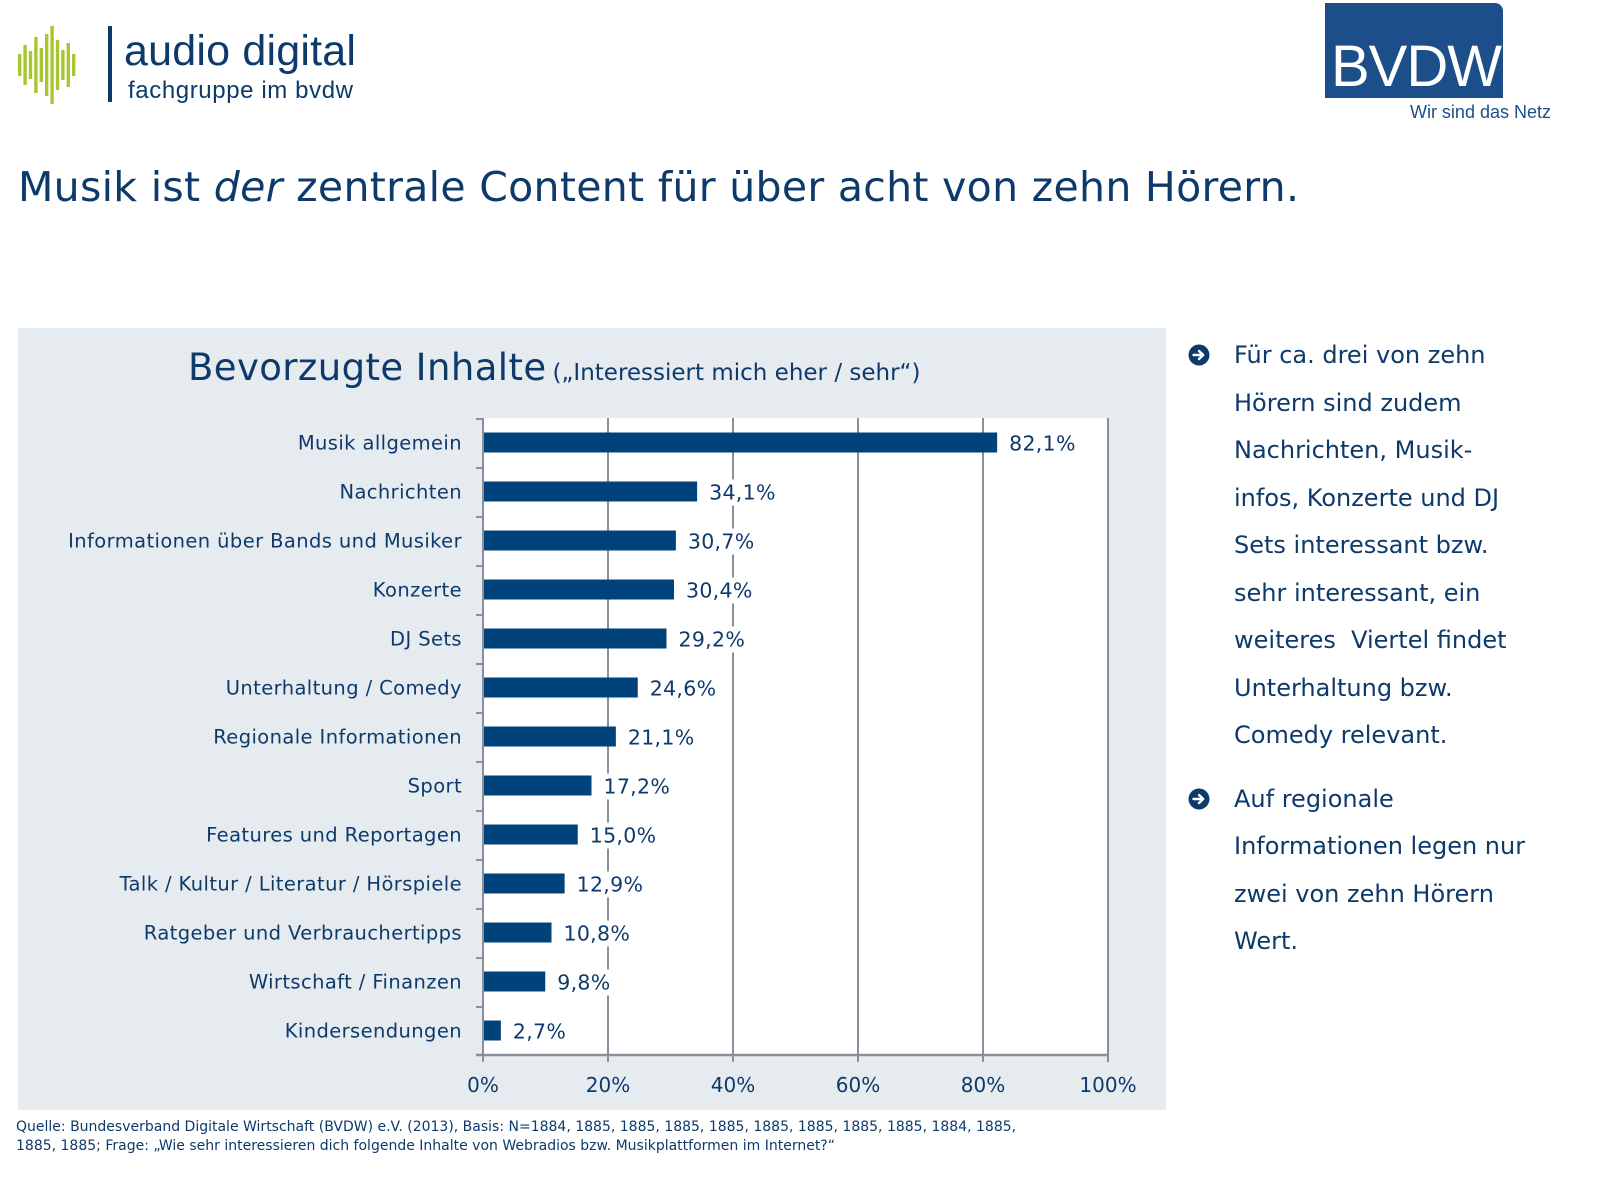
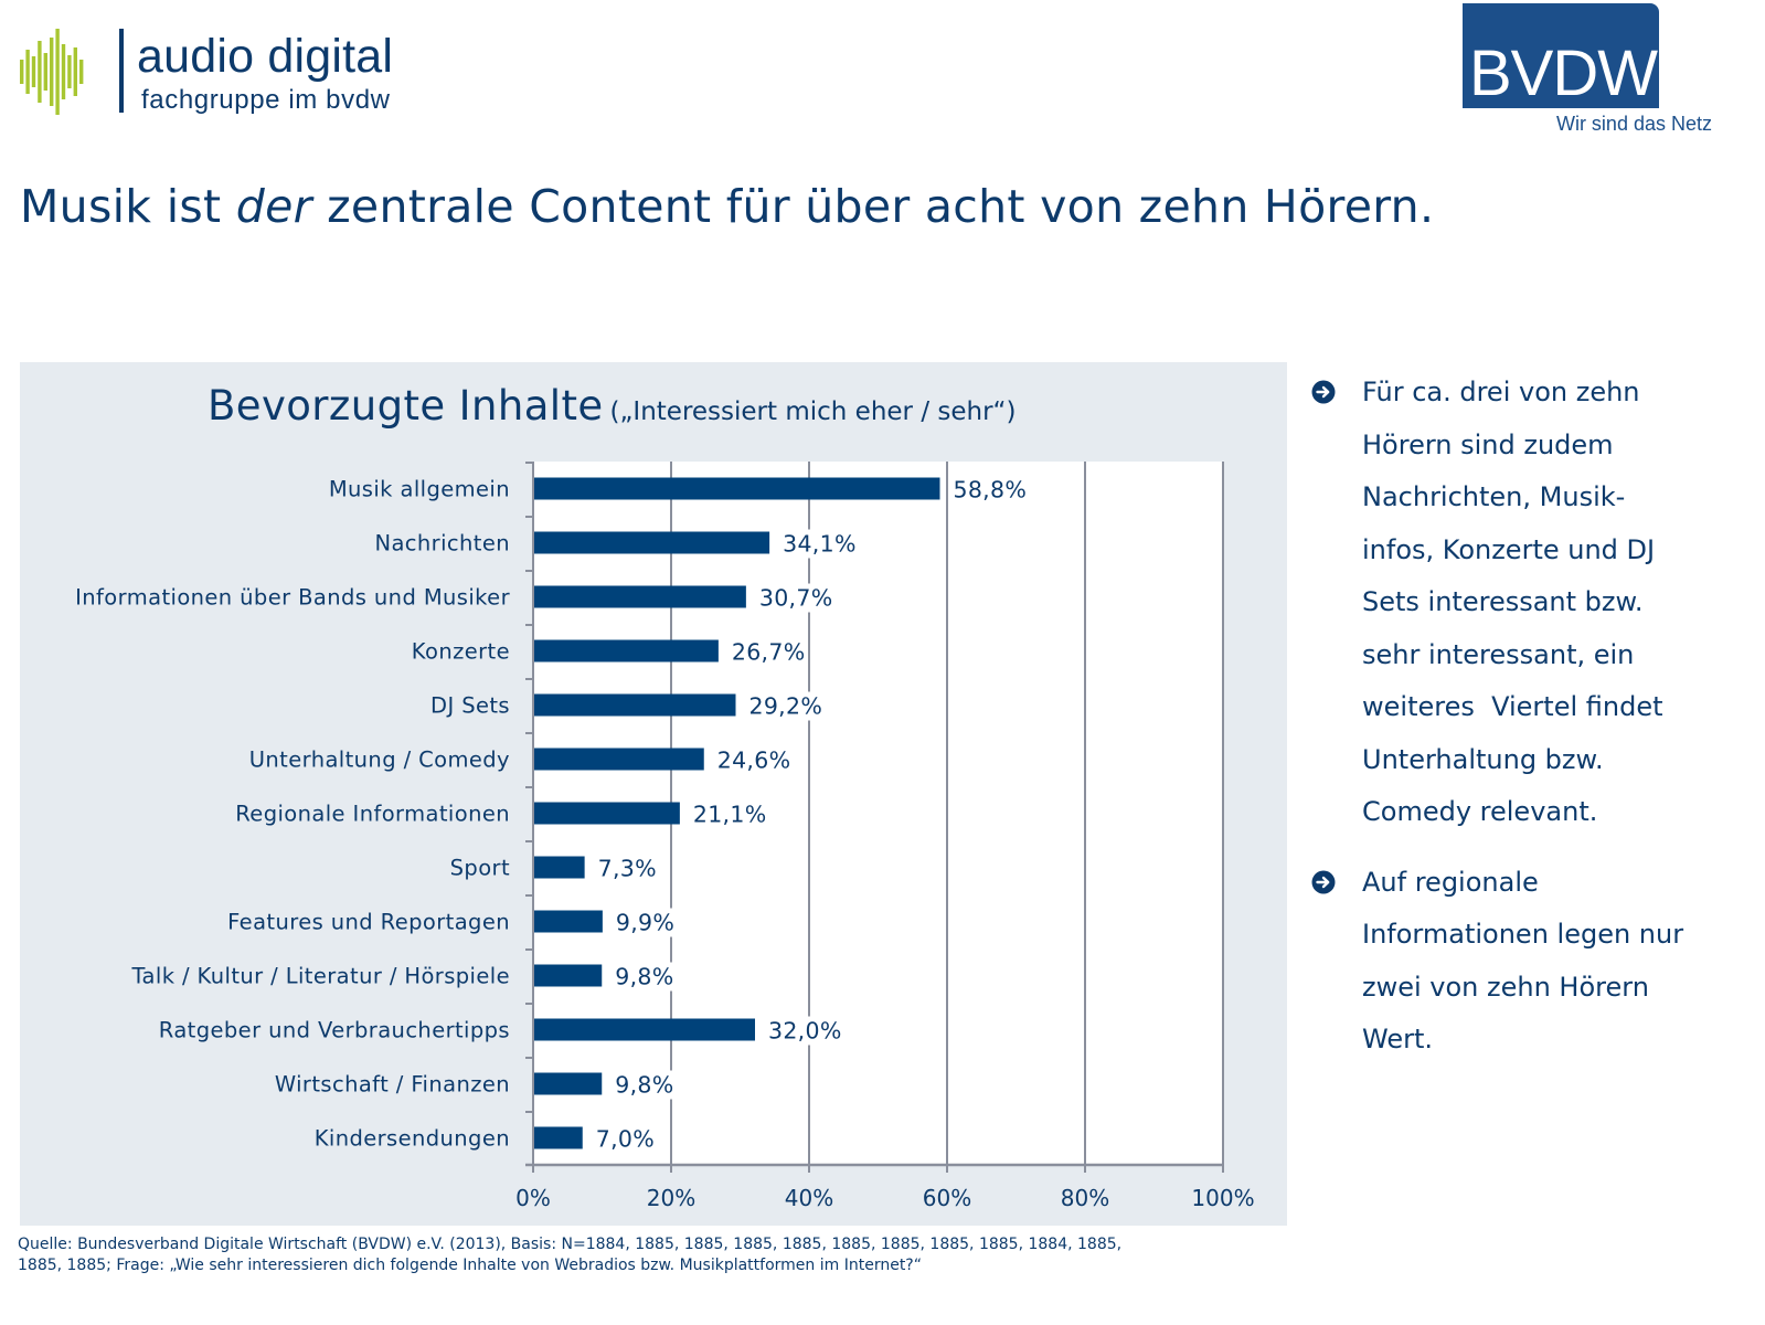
Musik allgemein: 82,1% -> 58,8%
Konzerte: 30,4% -> 26,7%
Sport: 17,2% -> 7,3%
Features und Reportagen: 15,0% -> 9,9%
Talk / Kultur / Literatur / Hörspiele: 12,9% -> 9,8%
Ratgeber und Verbrauchertipps: 10,8% -> 32,0%
Kindersendungen: 2,7% -> 7,0%
